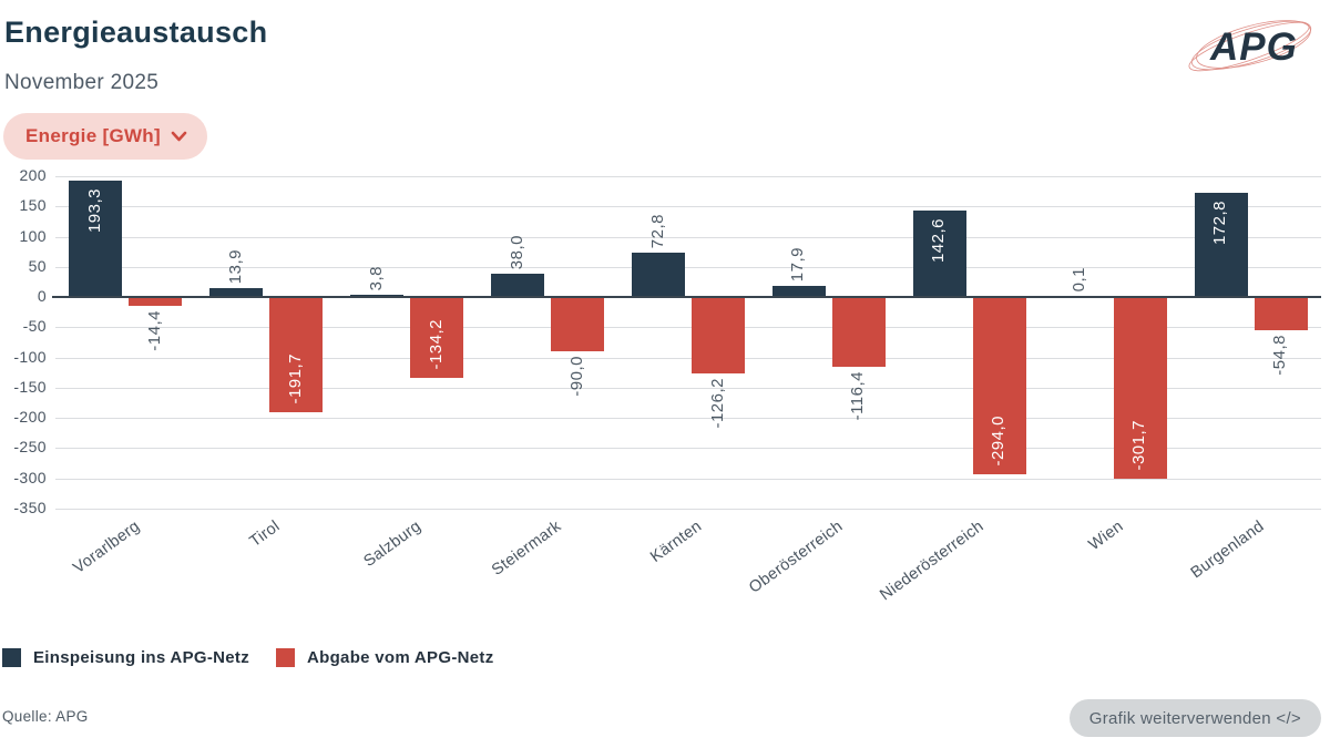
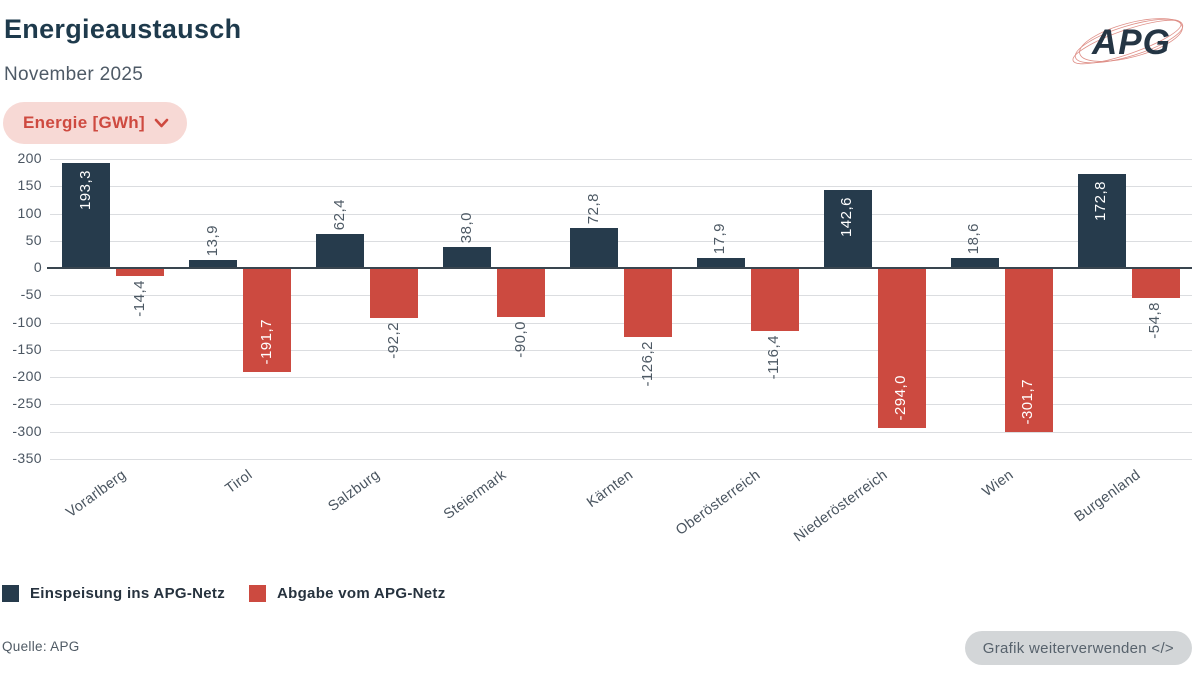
Einspeisung ins APG-Netz/Salzburg: 3,8 -> 62,4
Abgabe vom APG-Netz/Salzburg: -134,2 -> -92,2
Einspeisung ins APG-Netz/Wien: 0,1 -> 18,6
